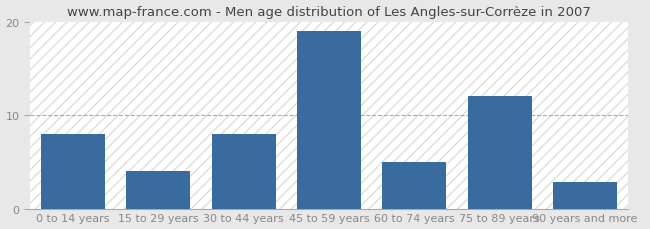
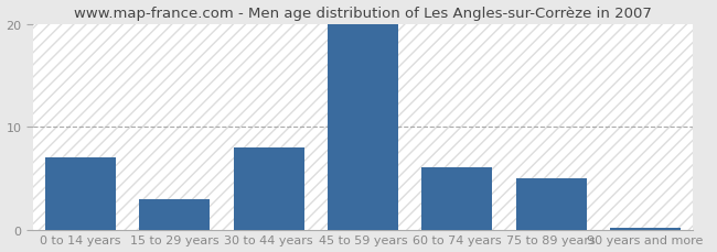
0 to 14 years: 8.0 -> 7.0
15 to 29 years: 4.0 -> 3.0
45 to 59 years: 19.0 -> 20.0
60 to 74 years: 5.0 -> 6.0
75 to 89 years: 12.0 -> 5.0
90 years and more: 2.8 -> 0.2
